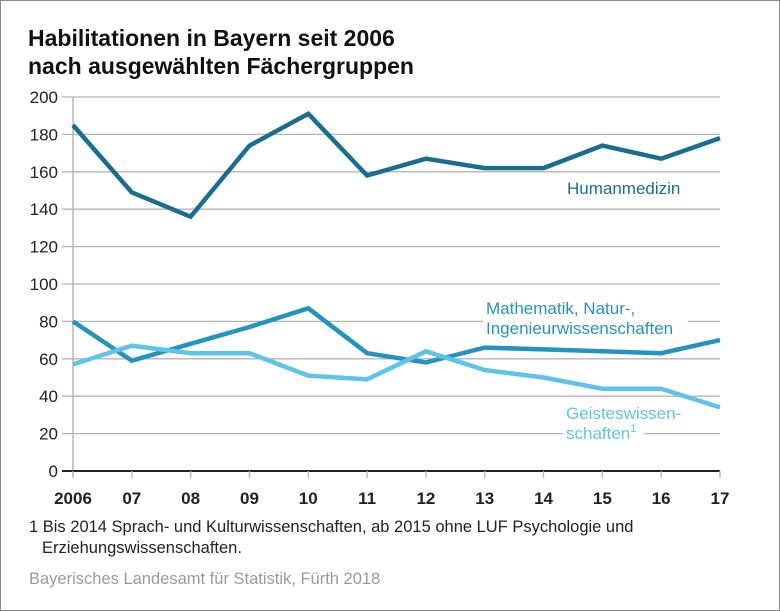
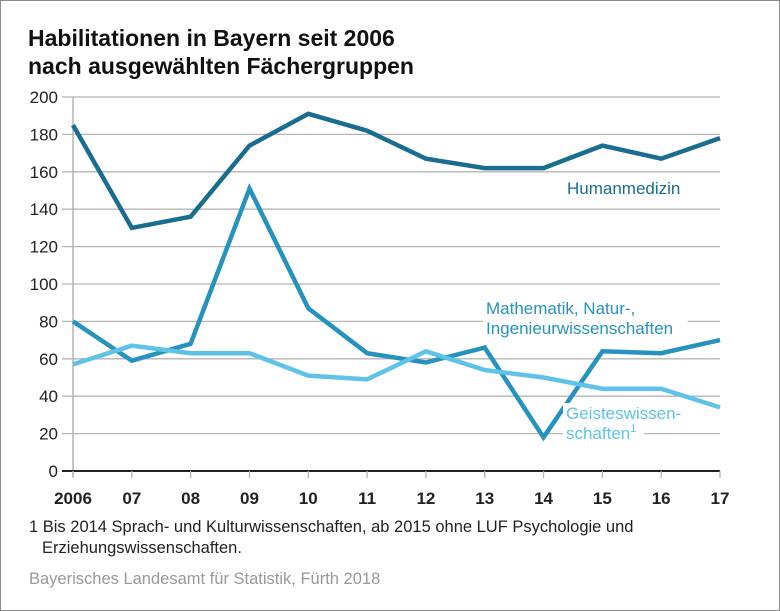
Humanmedizin/07: 149 -> 130
Mathematik, Natur-, Ingenieurwissenschaften/09: 77 -> 151
Humanmedizin/11: 158 -> 182
Mathematik, Natur-, Ingenieurwissenschaften/14: 65 -> 18
